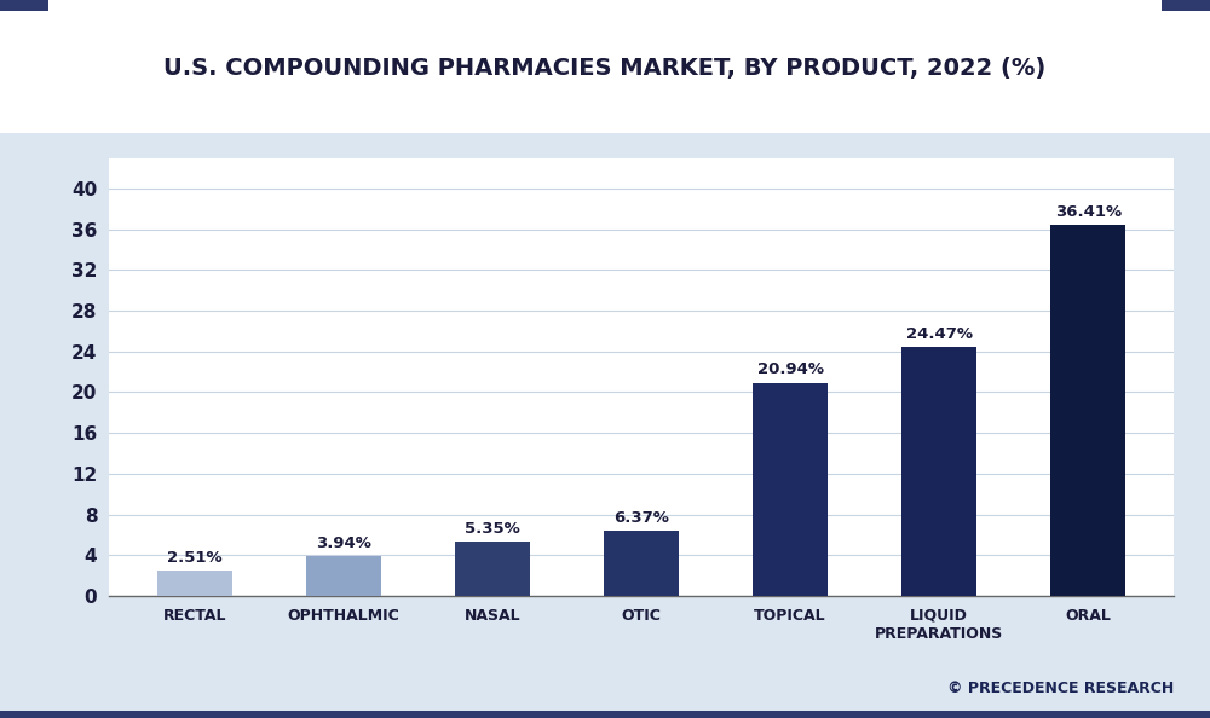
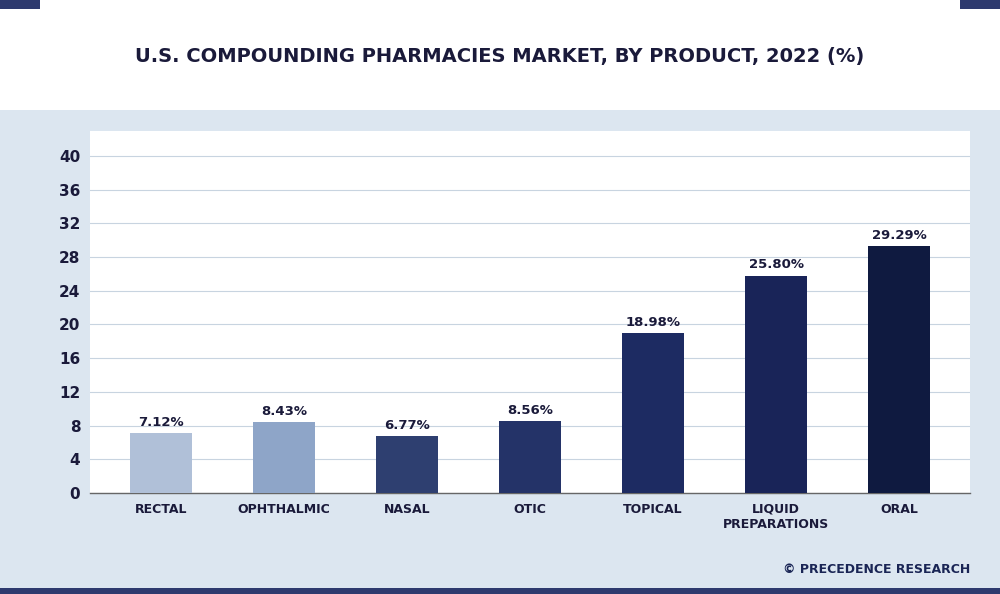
RECTAL: 2.51% -> 7.12%
OPHTHALMIC: 3.94% -> 8.43%
NASAL: 5.35% -> 6.77%
OTIC: 6.37% -> 8.56%
TOPICAL: 20.94% -> 18.98%
LIQUID PREPARATIONS: 24.47% -> 25.80%
ORAL: 36.41% -> 29.29%
